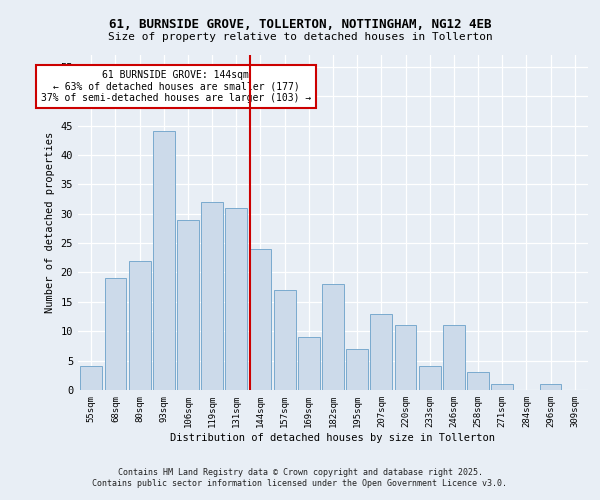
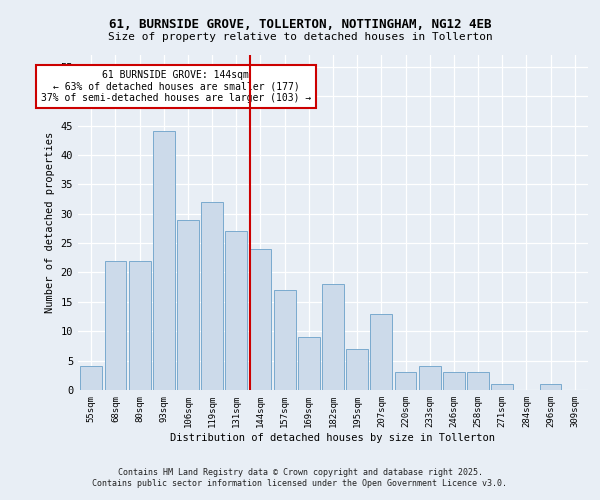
68sqm: 19 -> 22
131sqm: 31 -> 27
220sqm: 11 -> 3
246sqm: 11 -> 3
